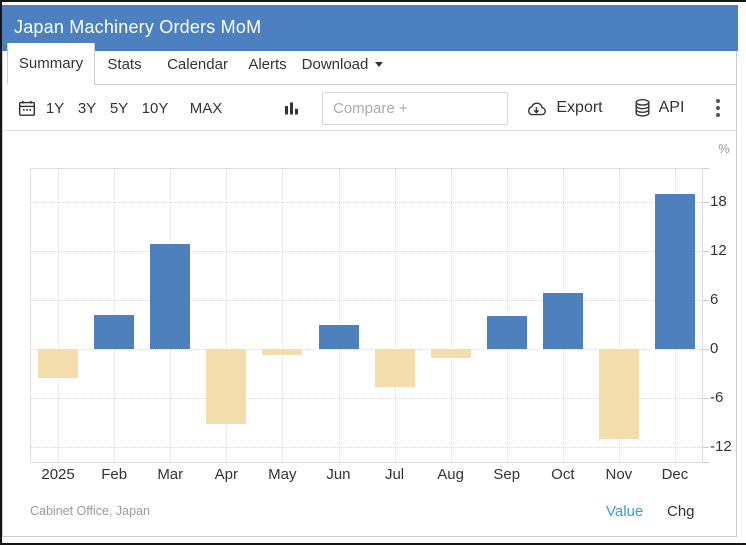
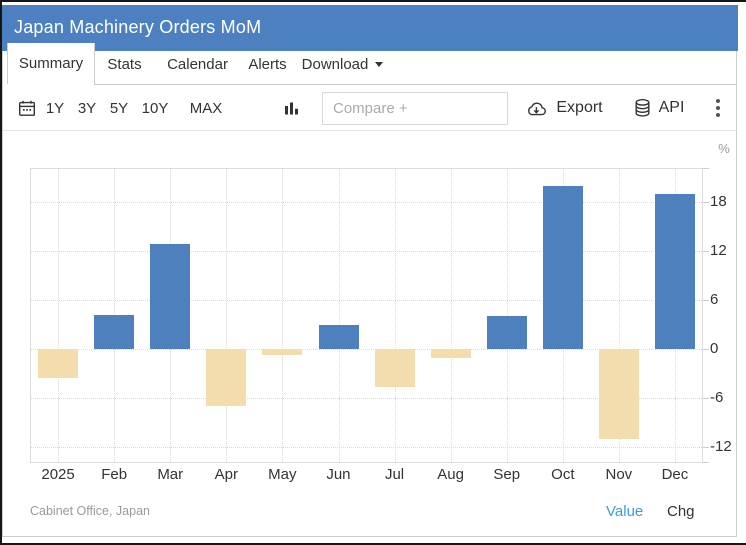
Apr: -9 -> -7
Oct: 7 -> 20
